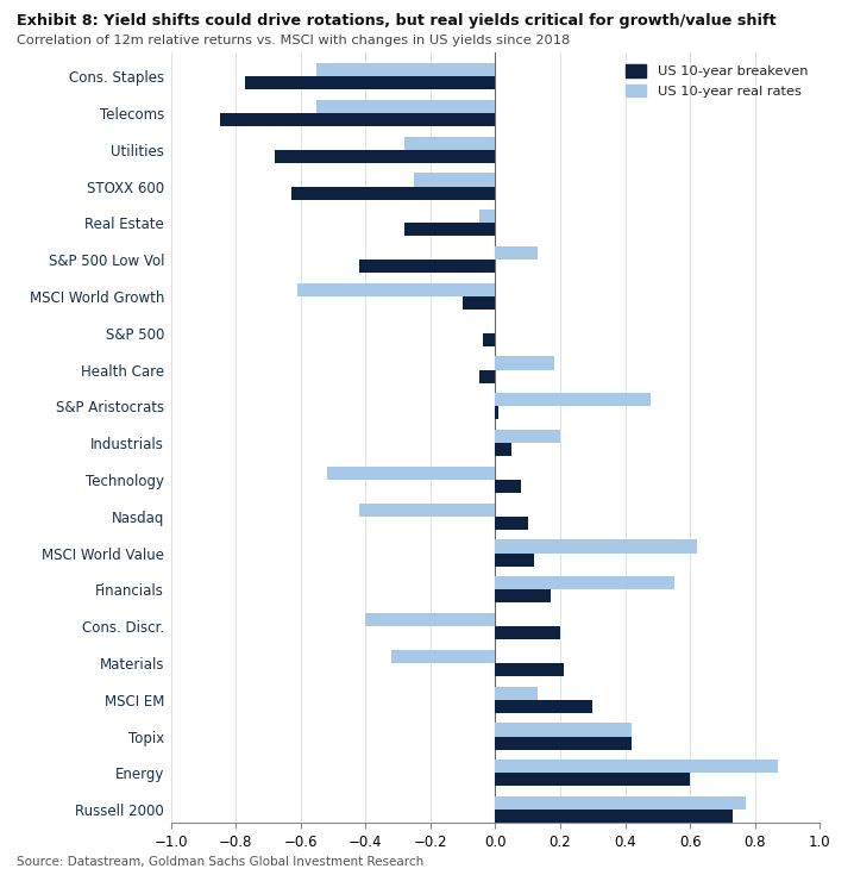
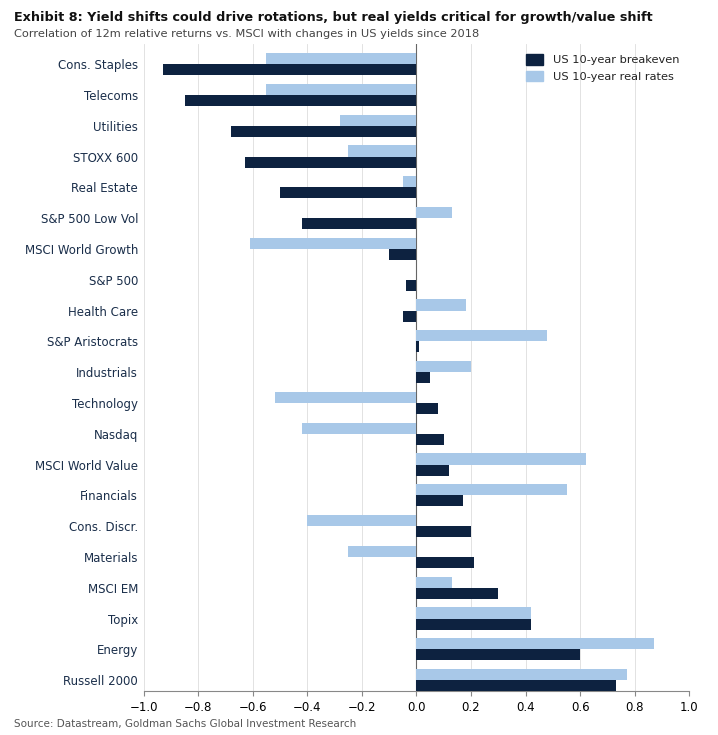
US 10-year breakeven/Cons. Staples: -0.77 -> -0.93
US 10-year breakeven/Real Estate: -0.28 -> -0.50
US 10-year real rates/Materials: -0.32 -> -0.25
